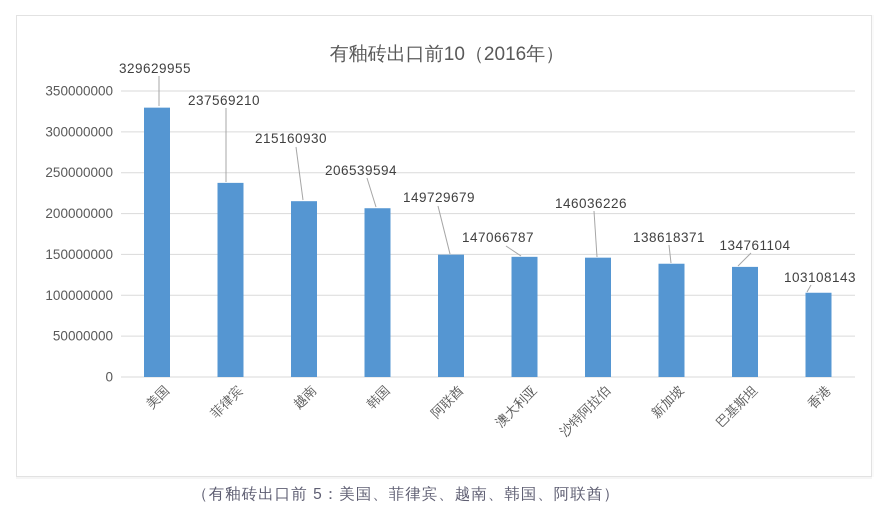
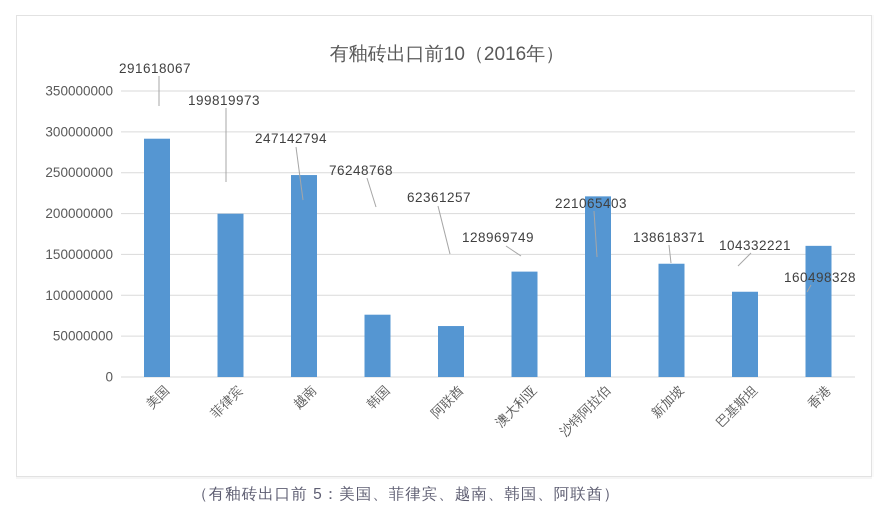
美国: 329629955 -> 291618067
菲律宾: 237569210 -> 199819973
越南: 215160930 -> 247142794
韩国: 206539594 -> 76248768
阿联酋: 149729679 -> 62361257
澳大利亚: 147066787 -> 128969749
沙特阿拉伯: 146036226 -> 221065403
巴基斯坦: 134761104 -> 104332221
香港: 103108143 -> 160498328
